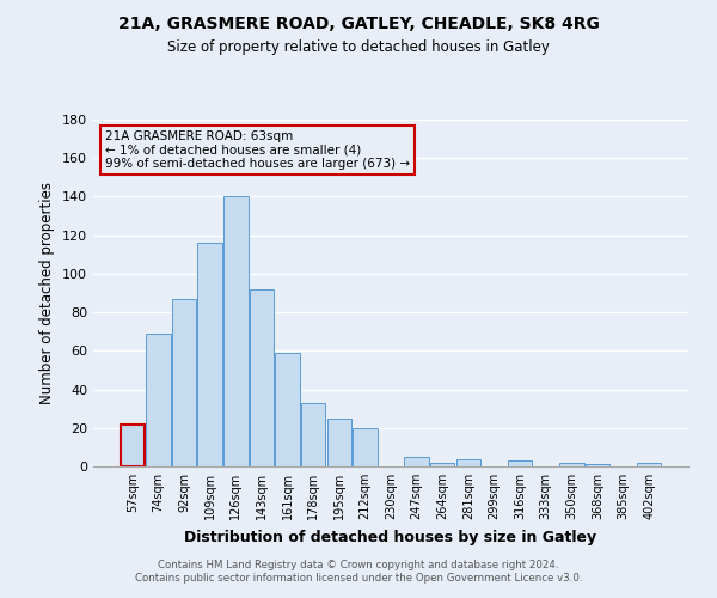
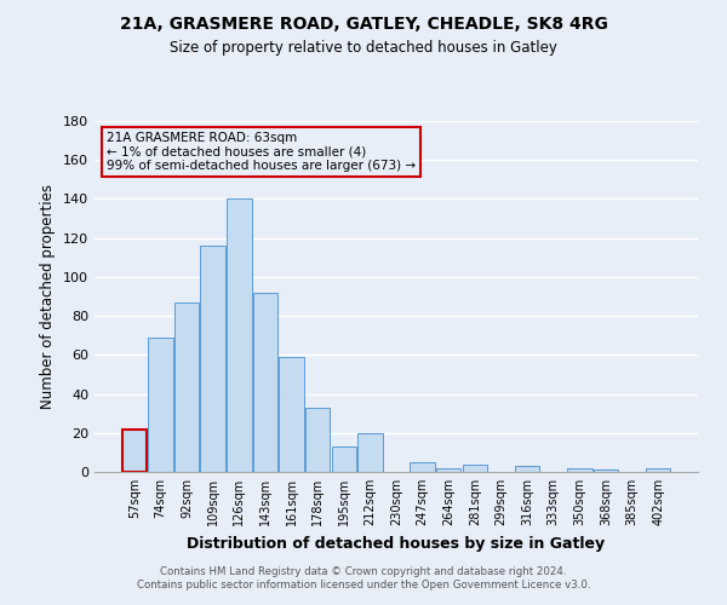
195sqm: 25 -> 13
